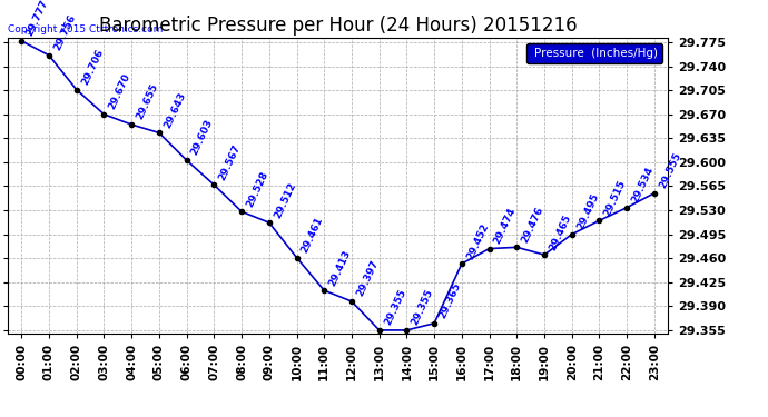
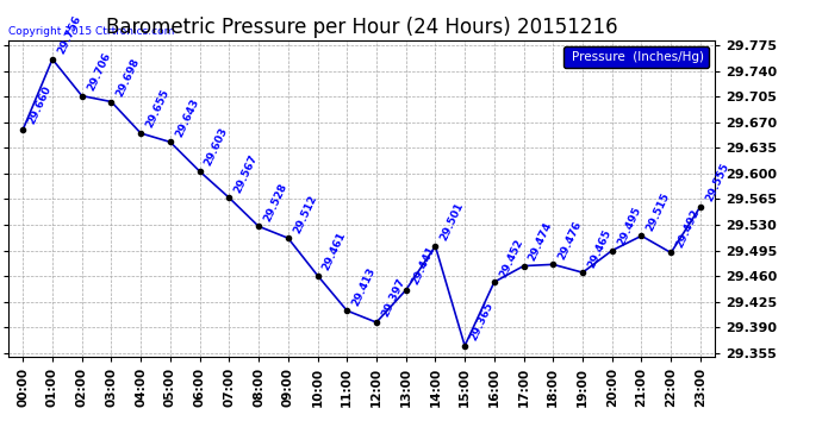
00:00: 29.777 -> 29.660
03:00: 29.670 -> 29.698
13:00: 29.355 -> 29.441
14:00: 29.355 -> 29.501
22:00: 29.534 -> 29.492
